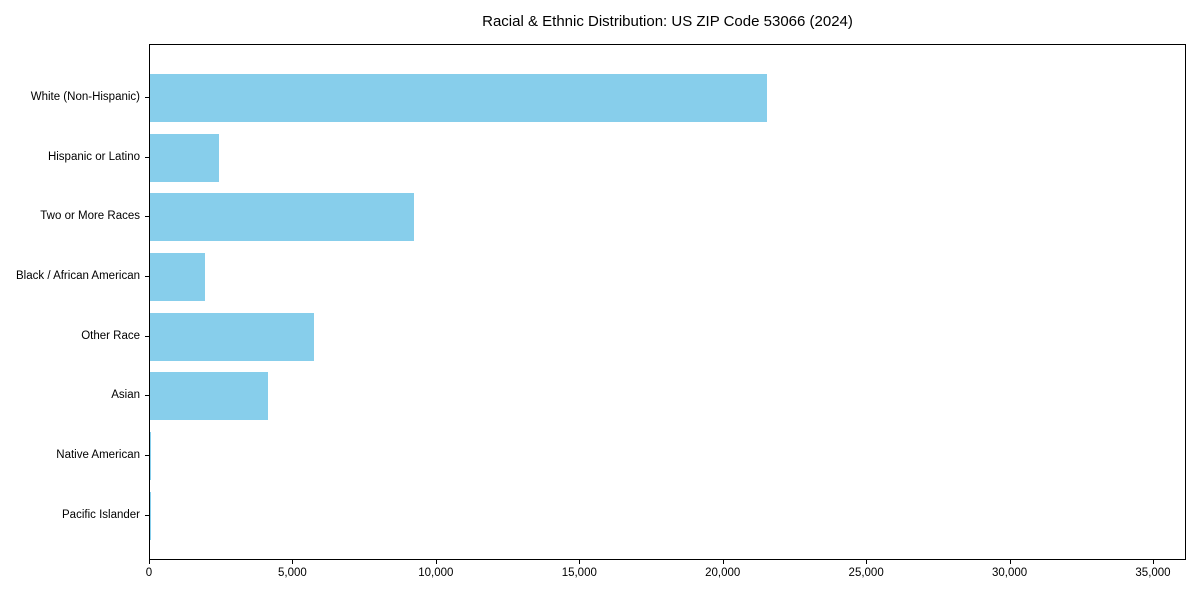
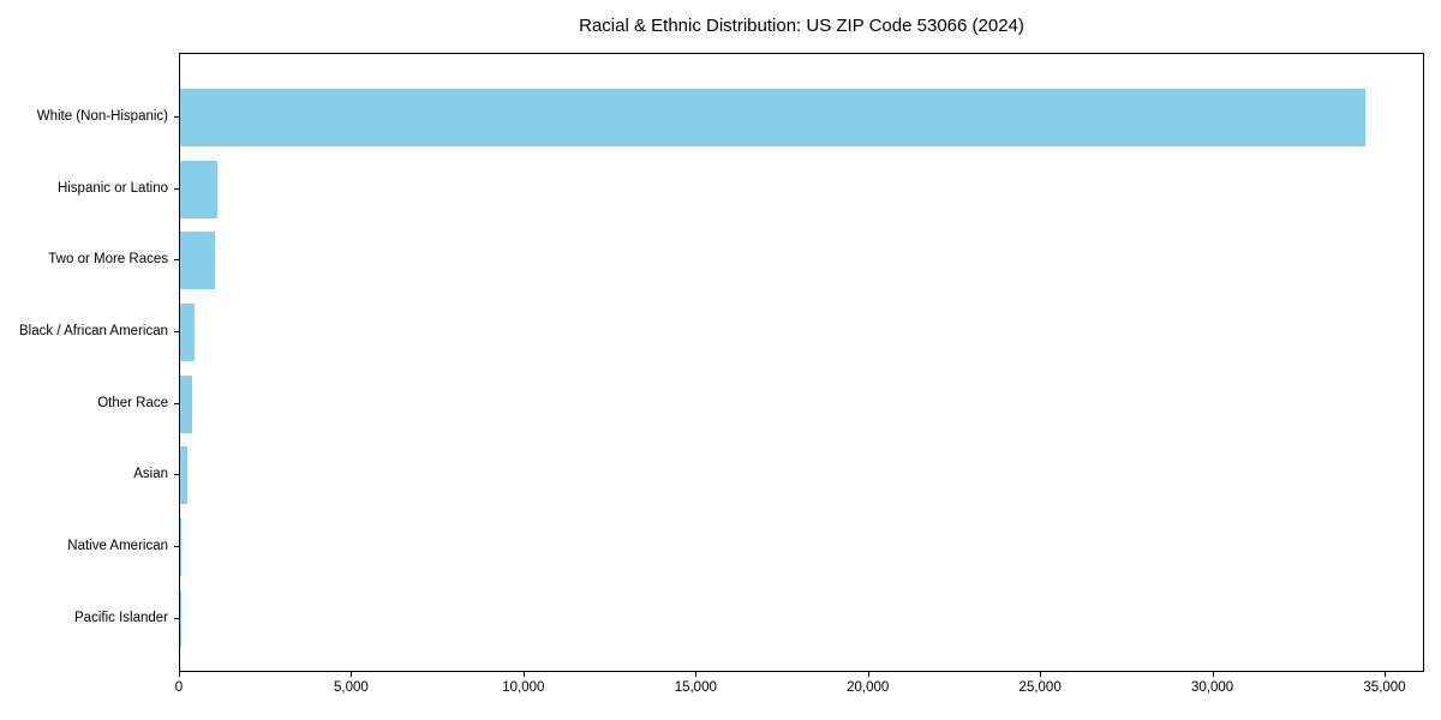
White (Non-Hispanic): 21500 -> 34400
Hispanic or Latino: 2400 -> 1100
Two or More Races: 9200 -> 1000
Black / African American: 1900 -> 400
Other Race: 5700 -> 300
Asian: 4100 -> 200
